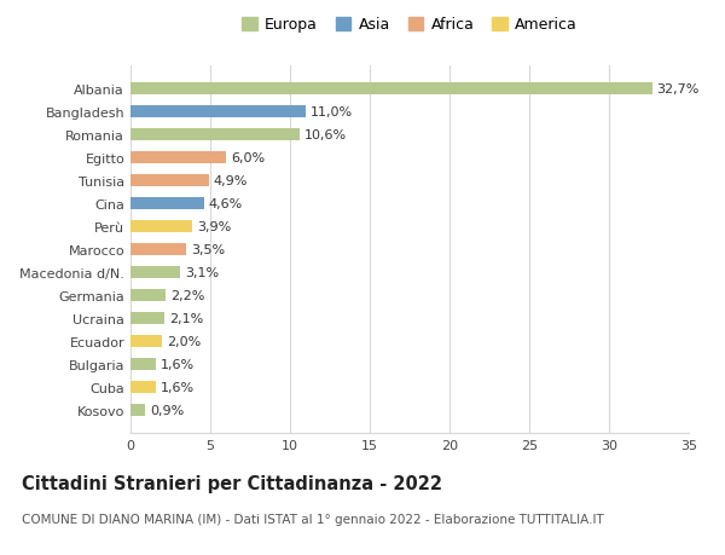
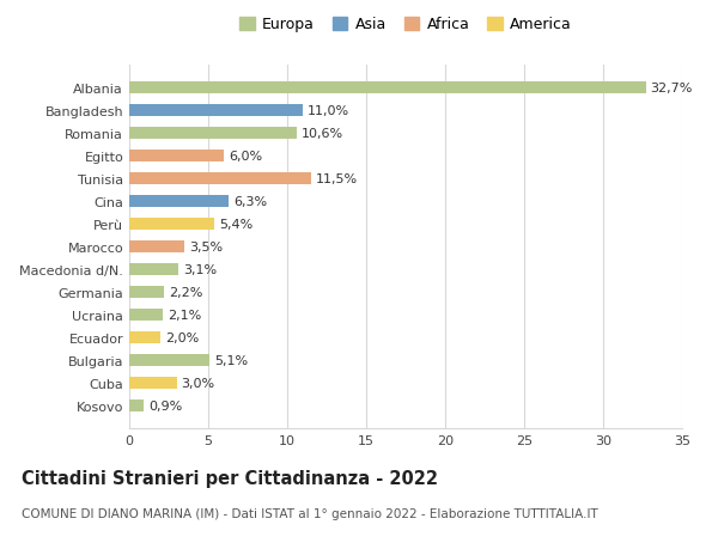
Tunisia: 4,9% -> 11,5%
Cina: 4,6% -> 6,3%
Perù: 3,9% -> 5,4%
Bulgaria: 1,6% -> 5,1%
Cuba: 1,6% -> 3,0%
